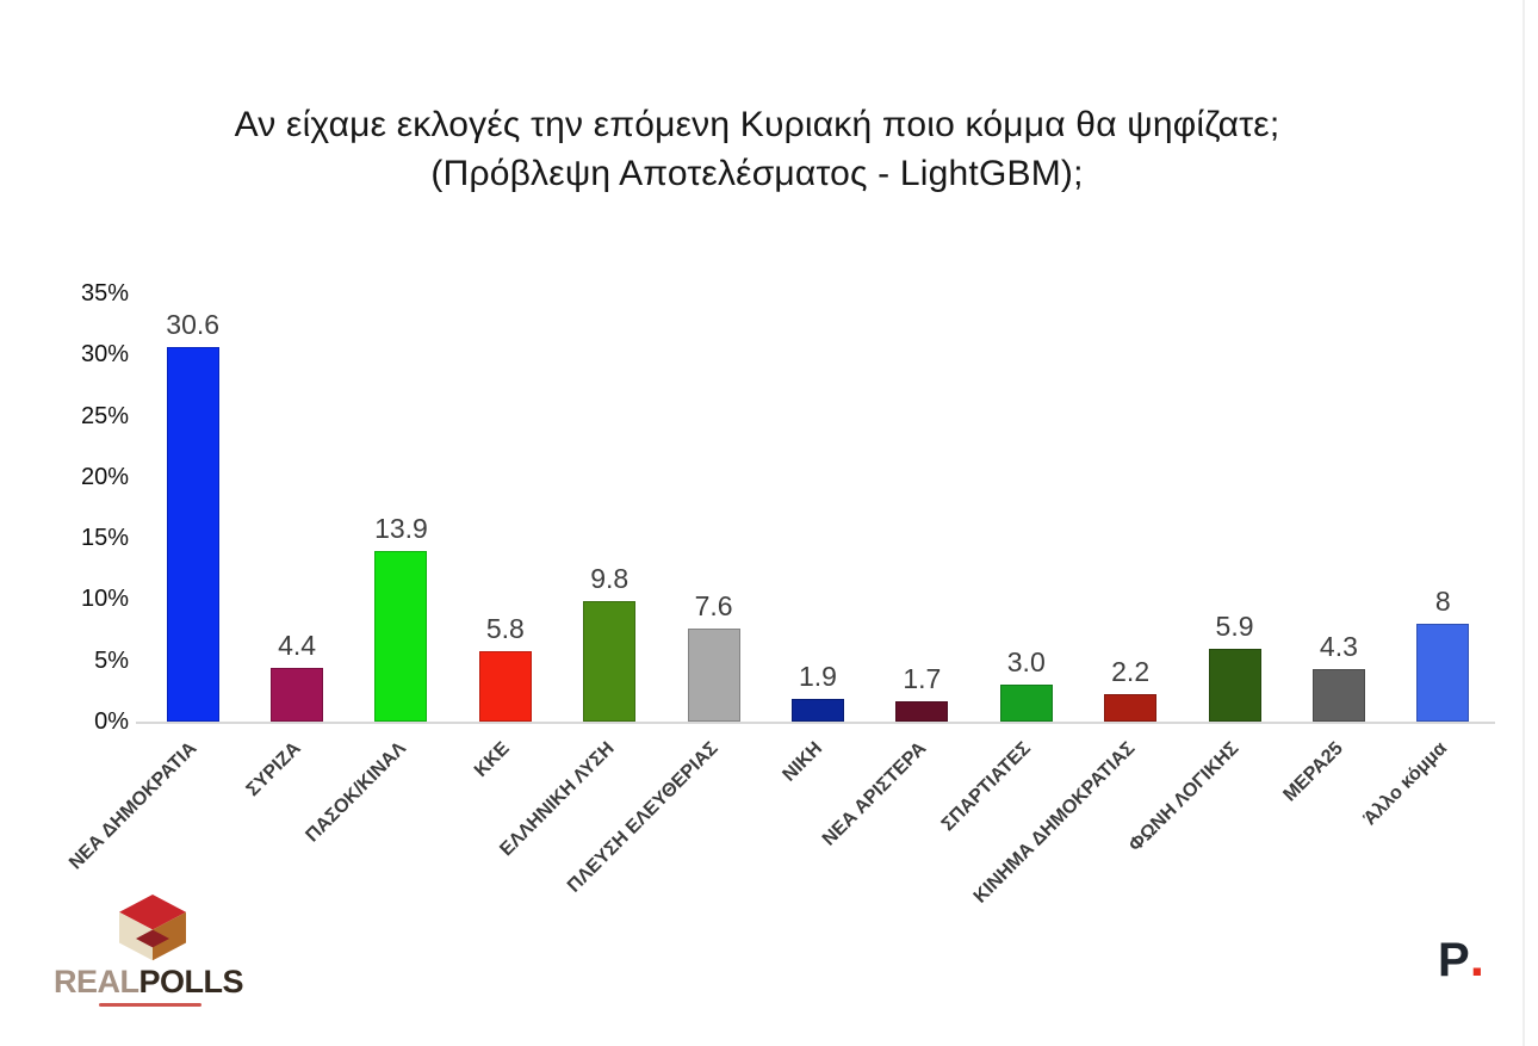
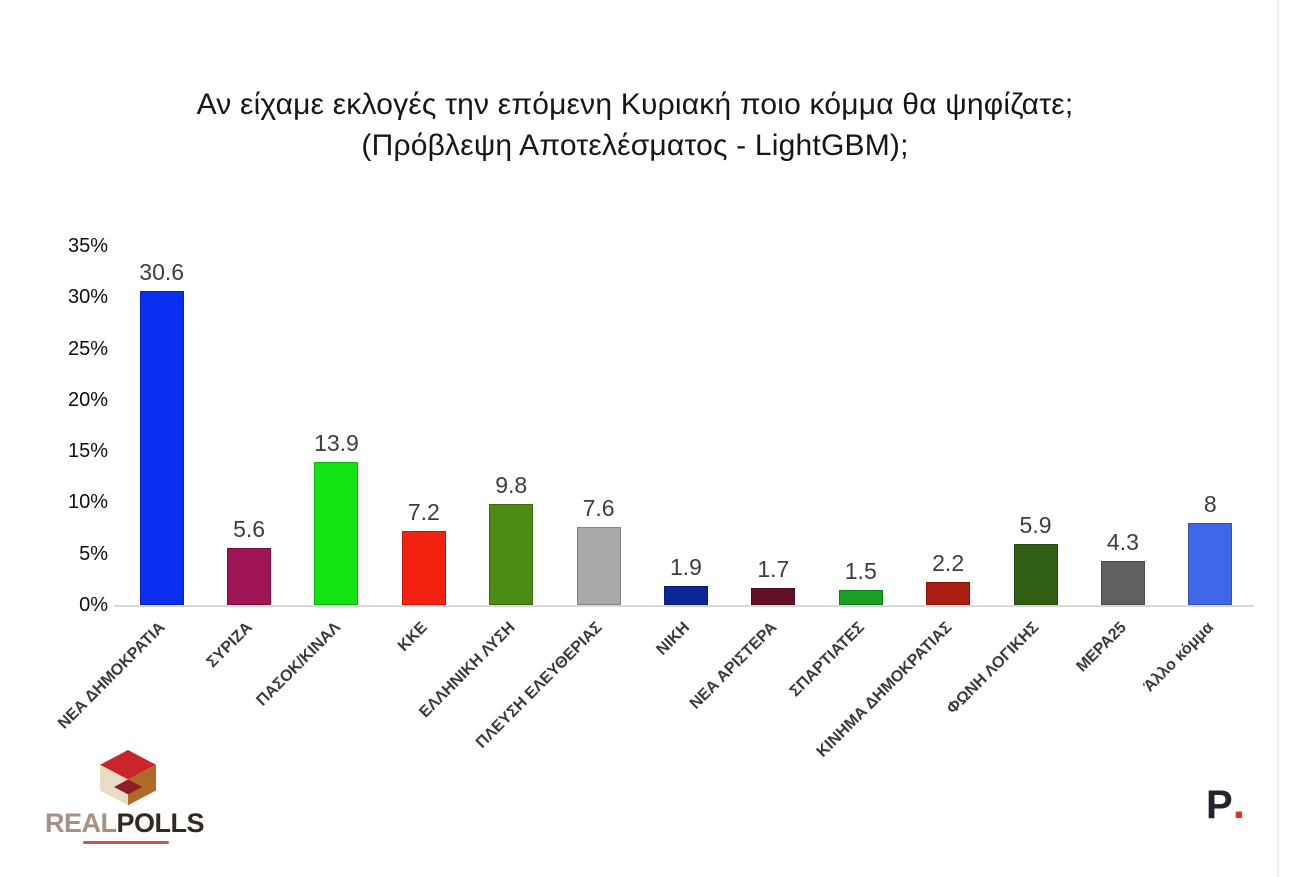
ΣΥΡΙΖΑ: 4.4 -> 5.6
ΚΚΕ: 5.8 -> 7.2
ΣΠΑΡΤΙΑΤΕΣ: 3.0 -> 1.5
